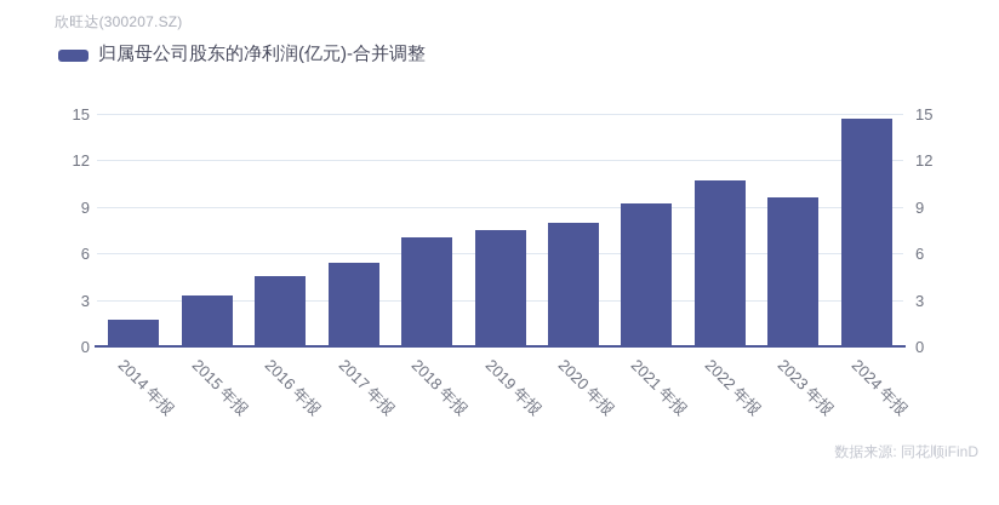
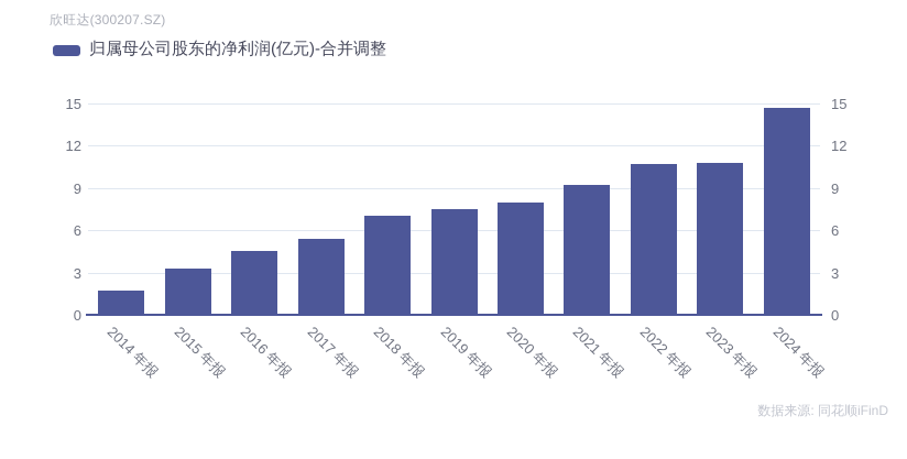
2023 年报: 9.6 -> 10.8
